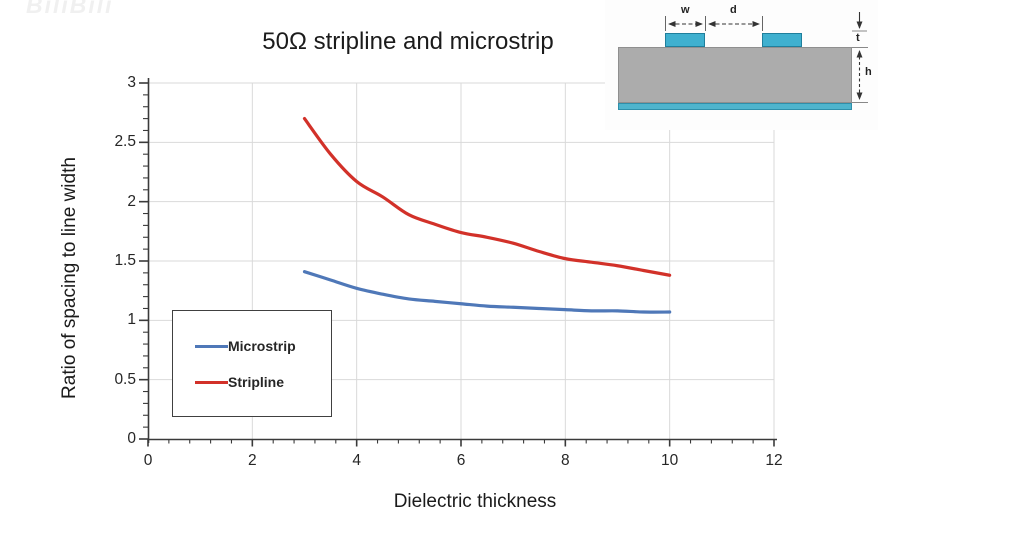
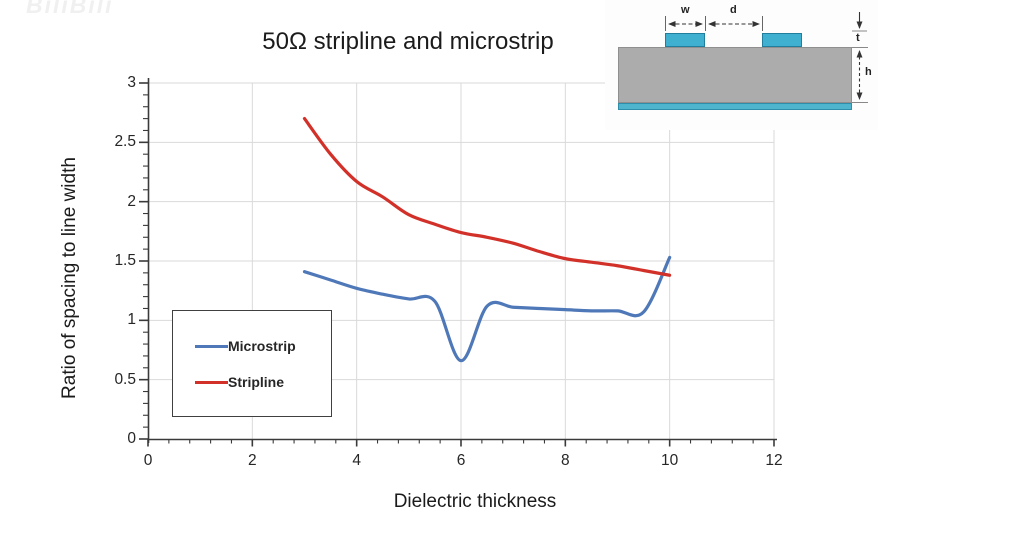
Microstrip/6: 1.14 -> 0.66
Microstrip/10: 1.07 -> 1.53
